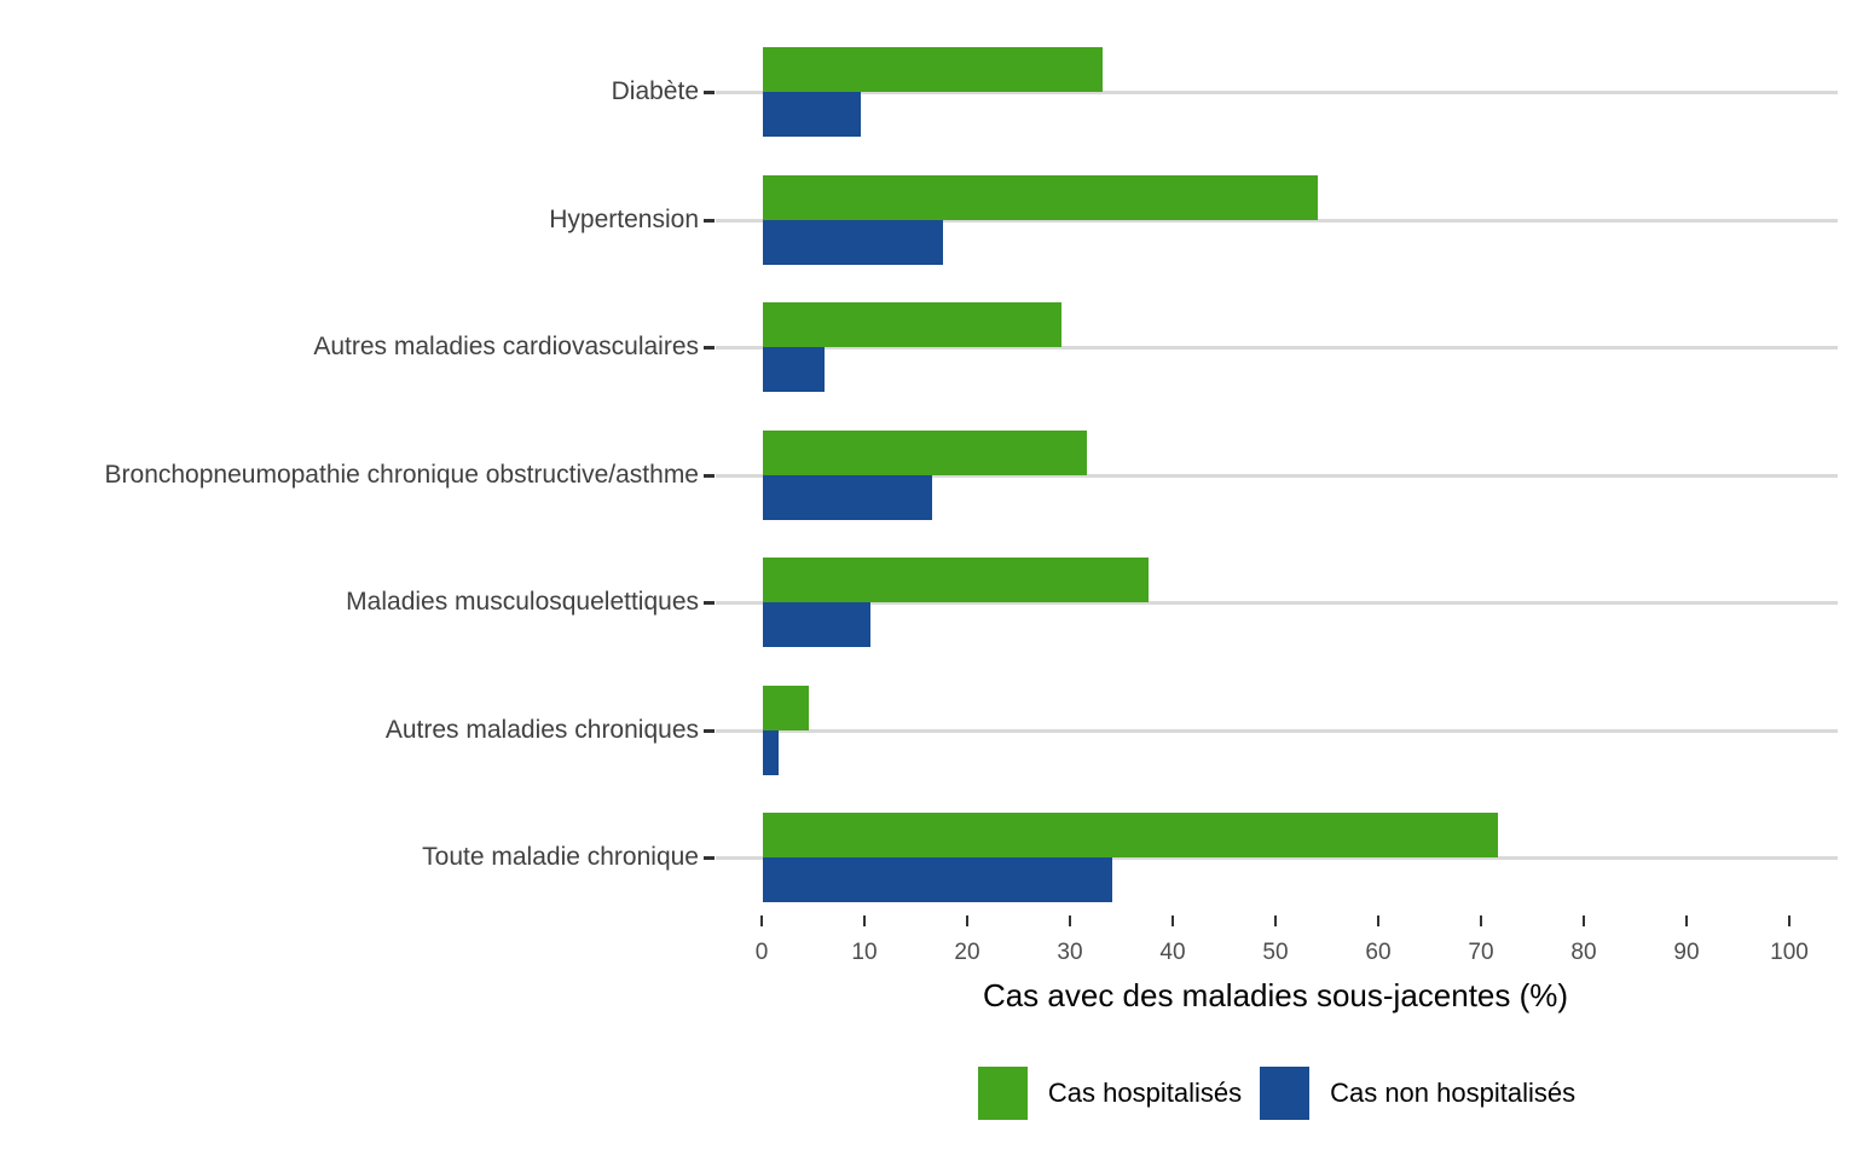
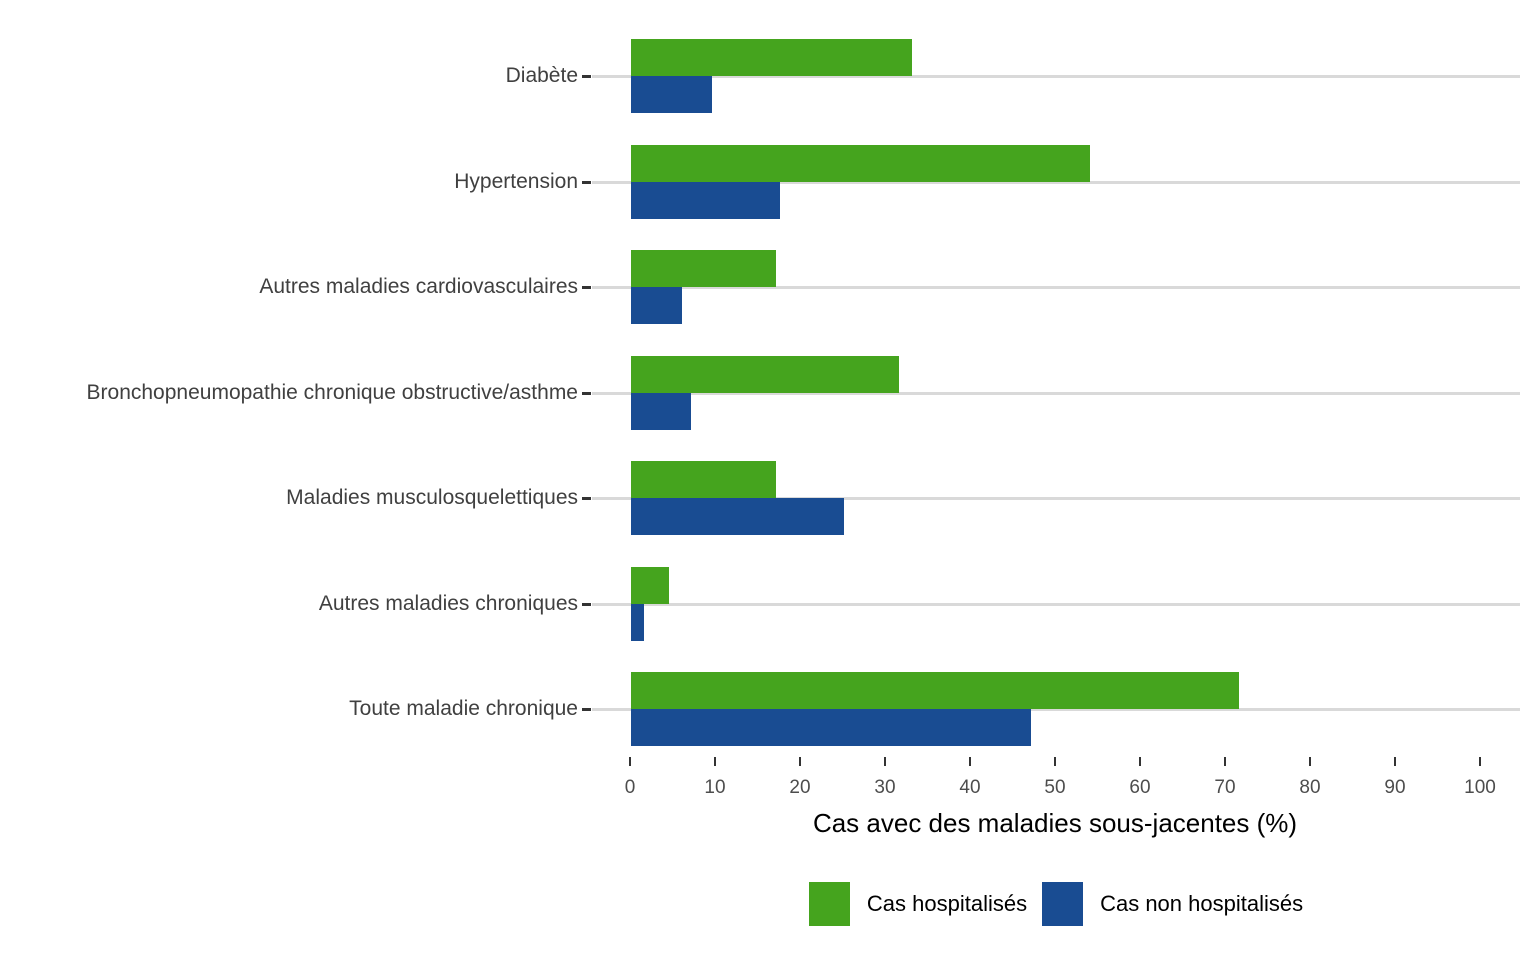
Cas hospitalisés/Autres maladies cardiovasculaires: 29 -> 17
Cas non hospitalisés/Bronchopneumopathie chronique obstructive/asthme: 16 -> 7
Cas hospitalisés/Maladies musculosquelettiques: 38 -> 17
Cas non hospitalisés/Maladies musculosquelettiques: 10 -> 25
Cas non hospitalisés/Toute maladie chronique: 34 -> 47
